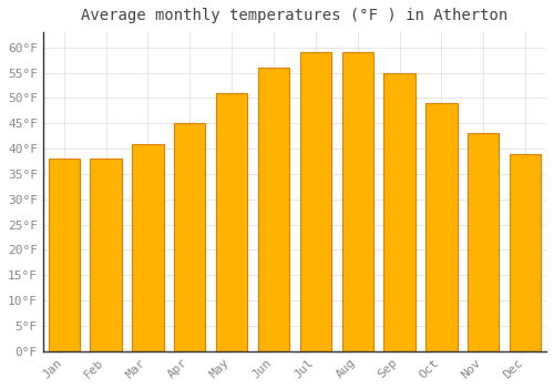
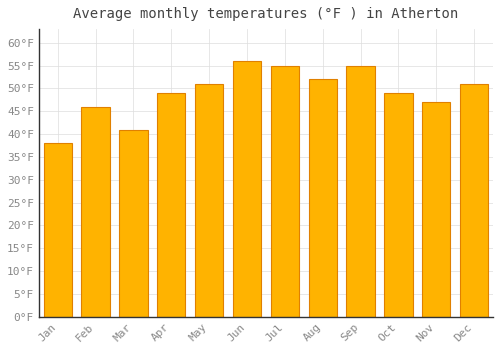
Feb: 38°F -> 46°F
Apr: 45°F -> 49°F
Jul: 59°F -> 55°F
Aug: 59°F -> 52°F
Nov: 43°F -> 47°F
Dec: 39°F -> 51°F
